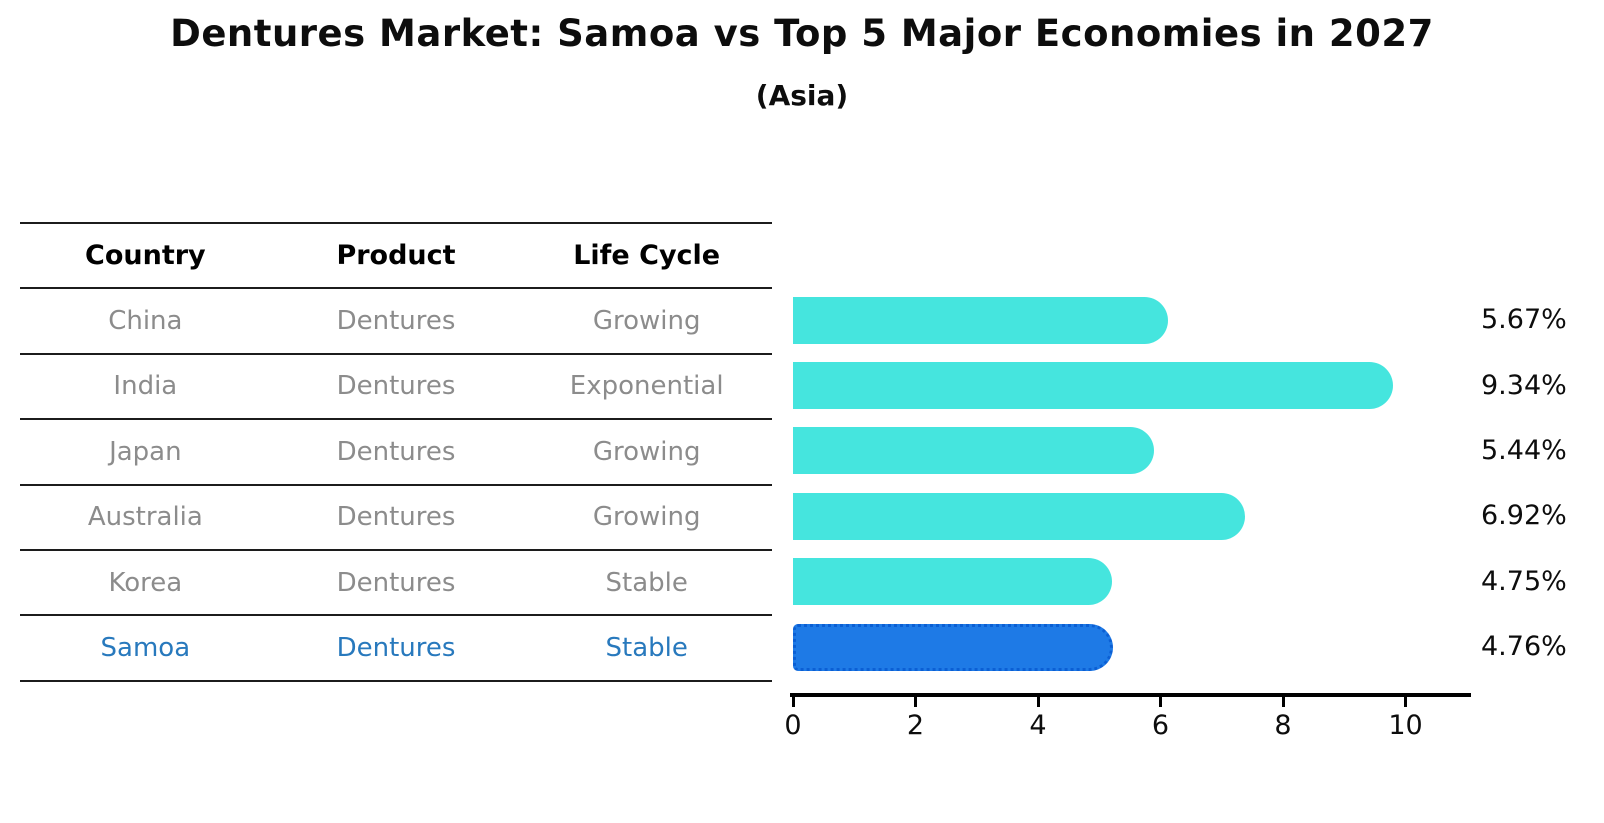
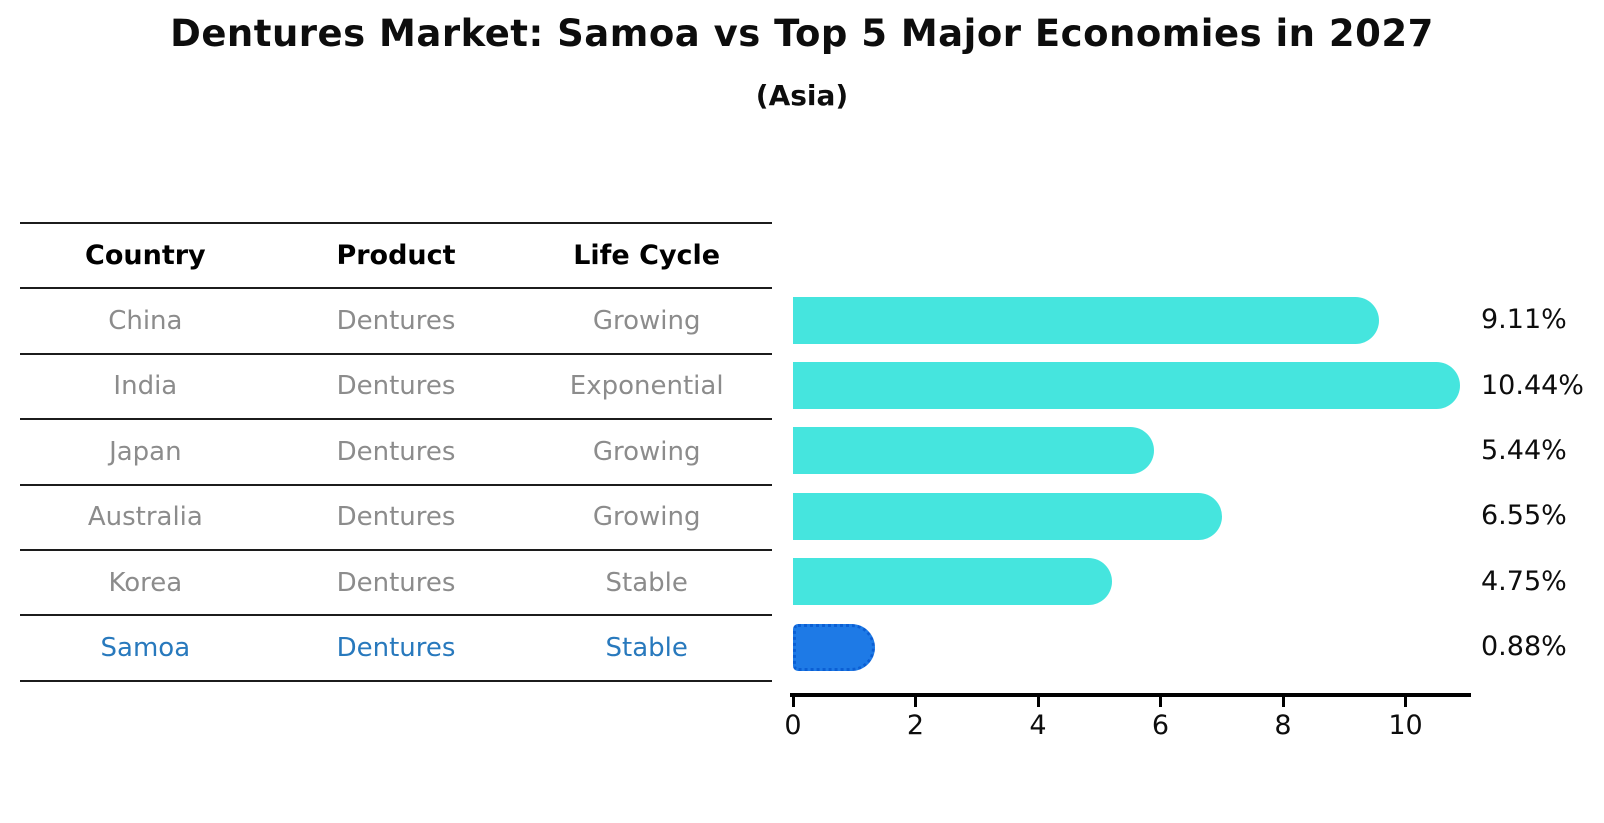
China: 5.67% -> 9.11%
India: 9.34% -> 10.44%
Australia: 6.92% -> 6.55%
Samoa: 4.76% -> 0.88%
